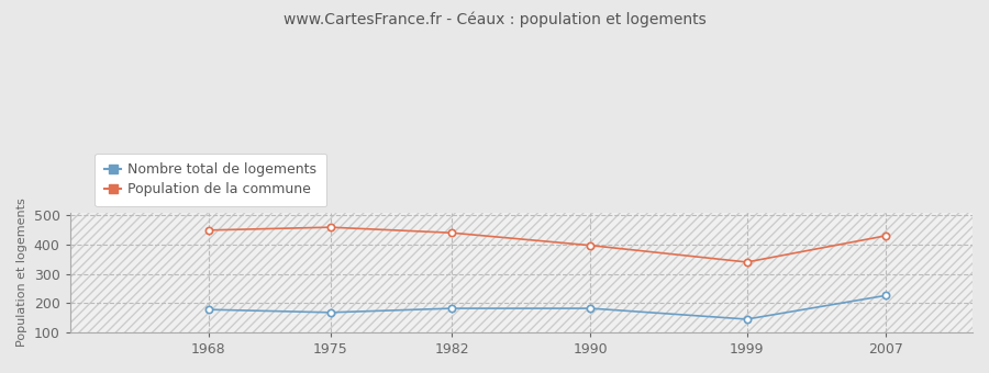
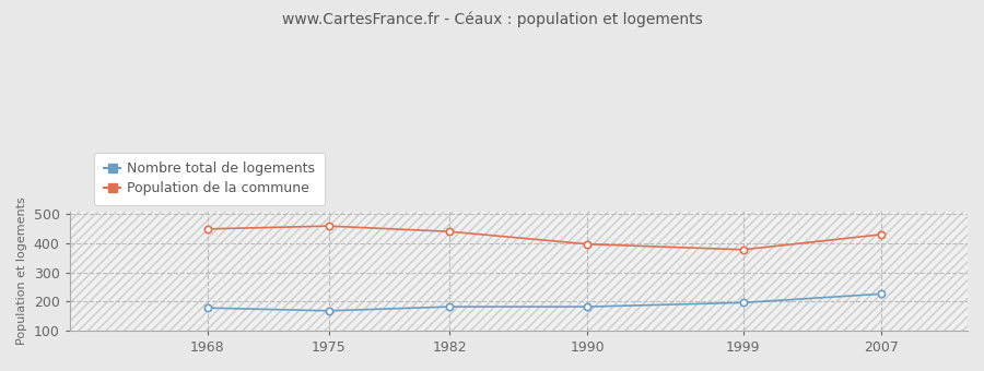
Nombre total de logements/1999: 145 -> 196
Population de la commune/1999: 340 -> 378
